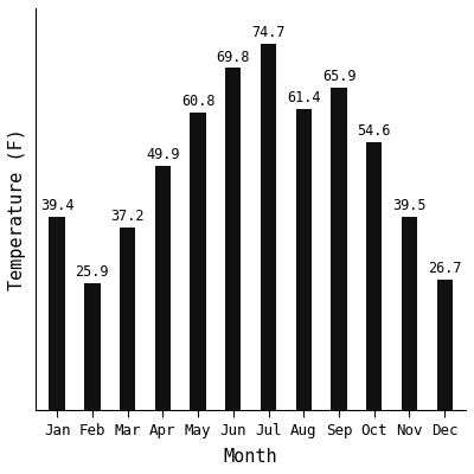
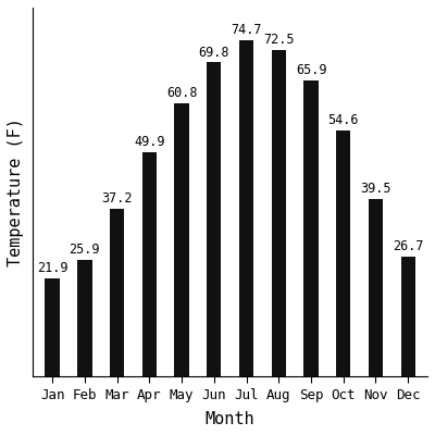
Jan: 39.4 -> 21.9
Aug: 61.4 -> 72.5
